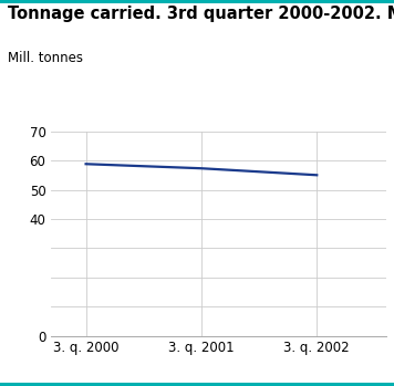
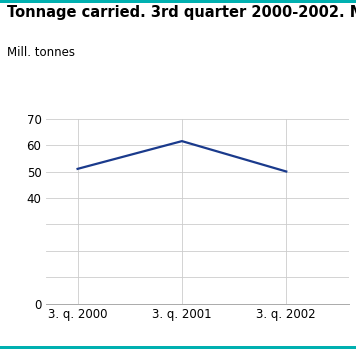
3. q. 2000: 58.8 -> 51.0
3. q. 2001: 57.3 -> 61.5
3. q. 2002: 55.0 -> 50.0
